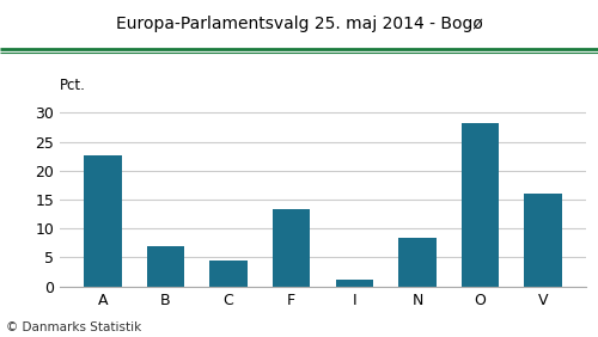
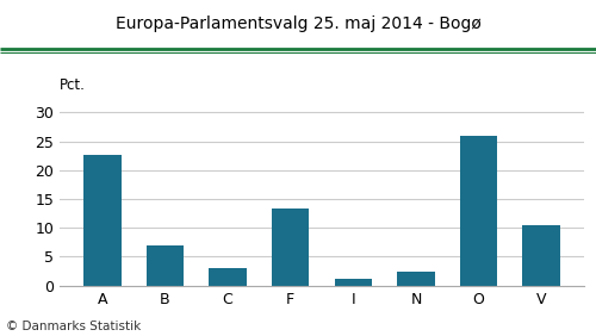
C: 4.4 -> 3.0
N: 8.5 -> 2.5
O: 28.3 -> 26.0
V: 16.1 -> 10.5
